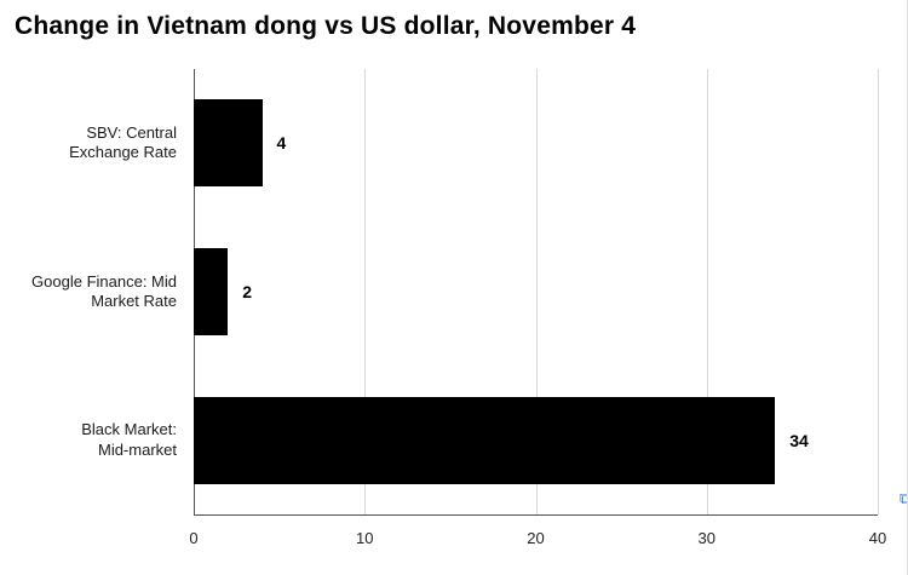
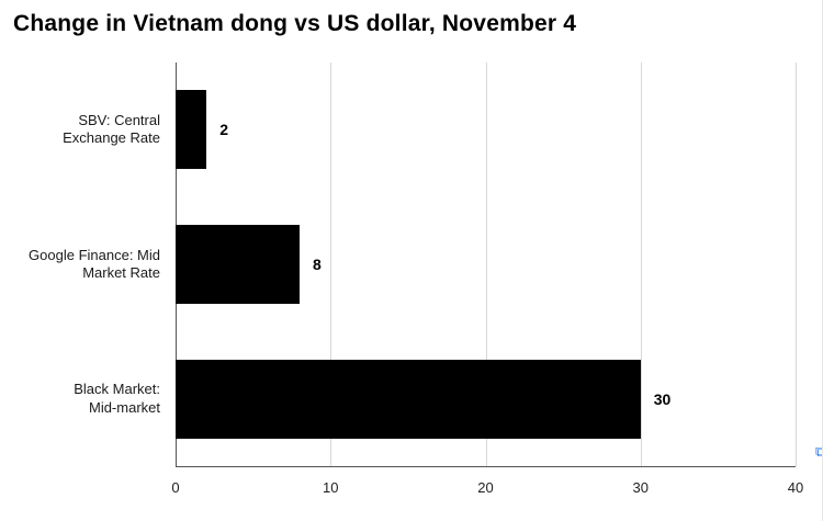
SBV: Central Exchange Rate: 4 -> 2
Google Finance: Mid Market Rate: 2 -> 8
Black Market: Mid-market: 34 -> 30
